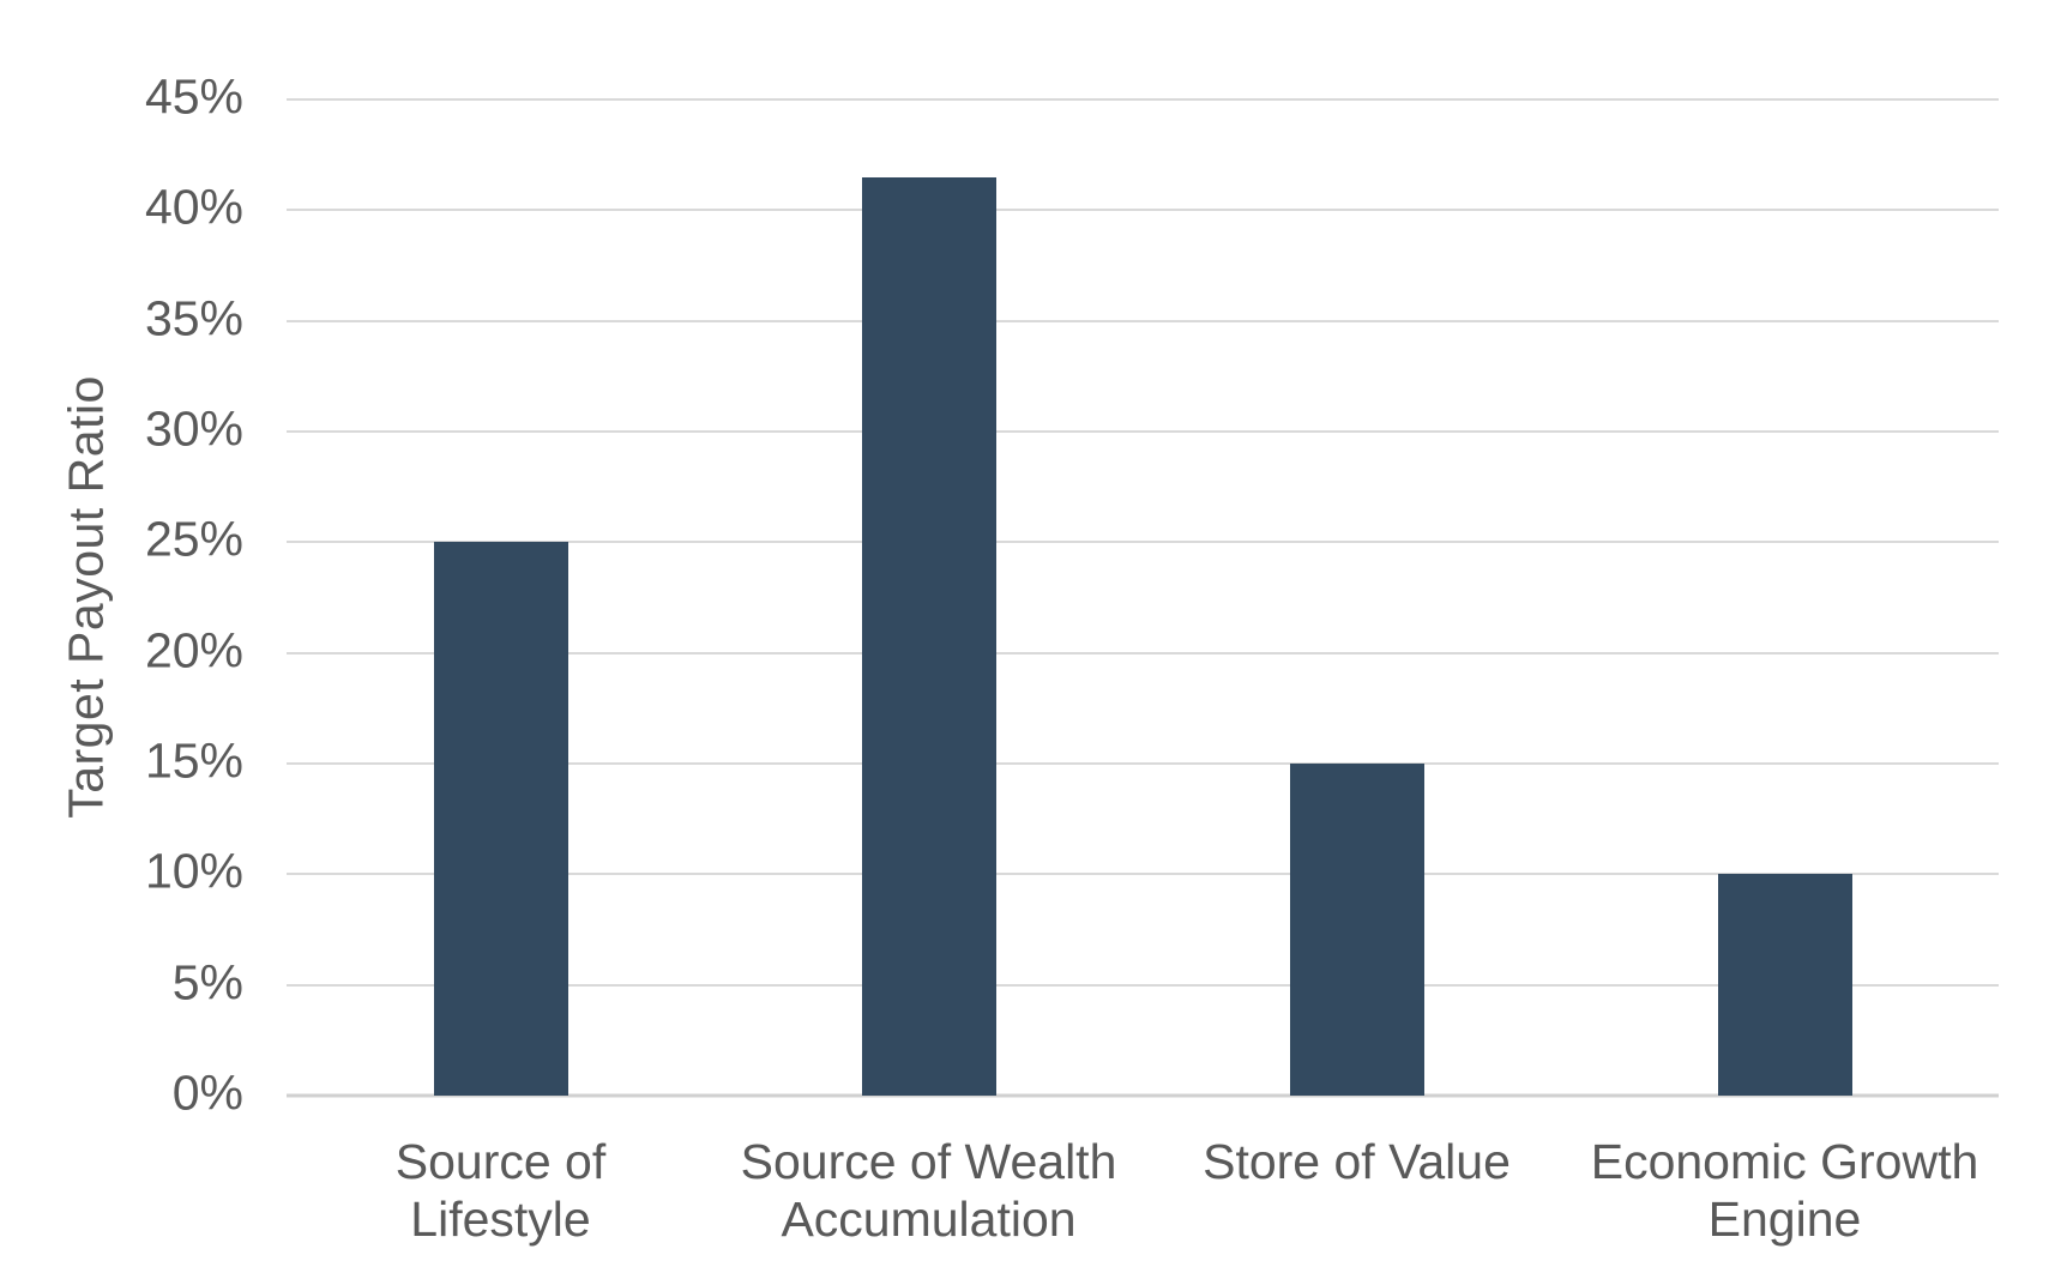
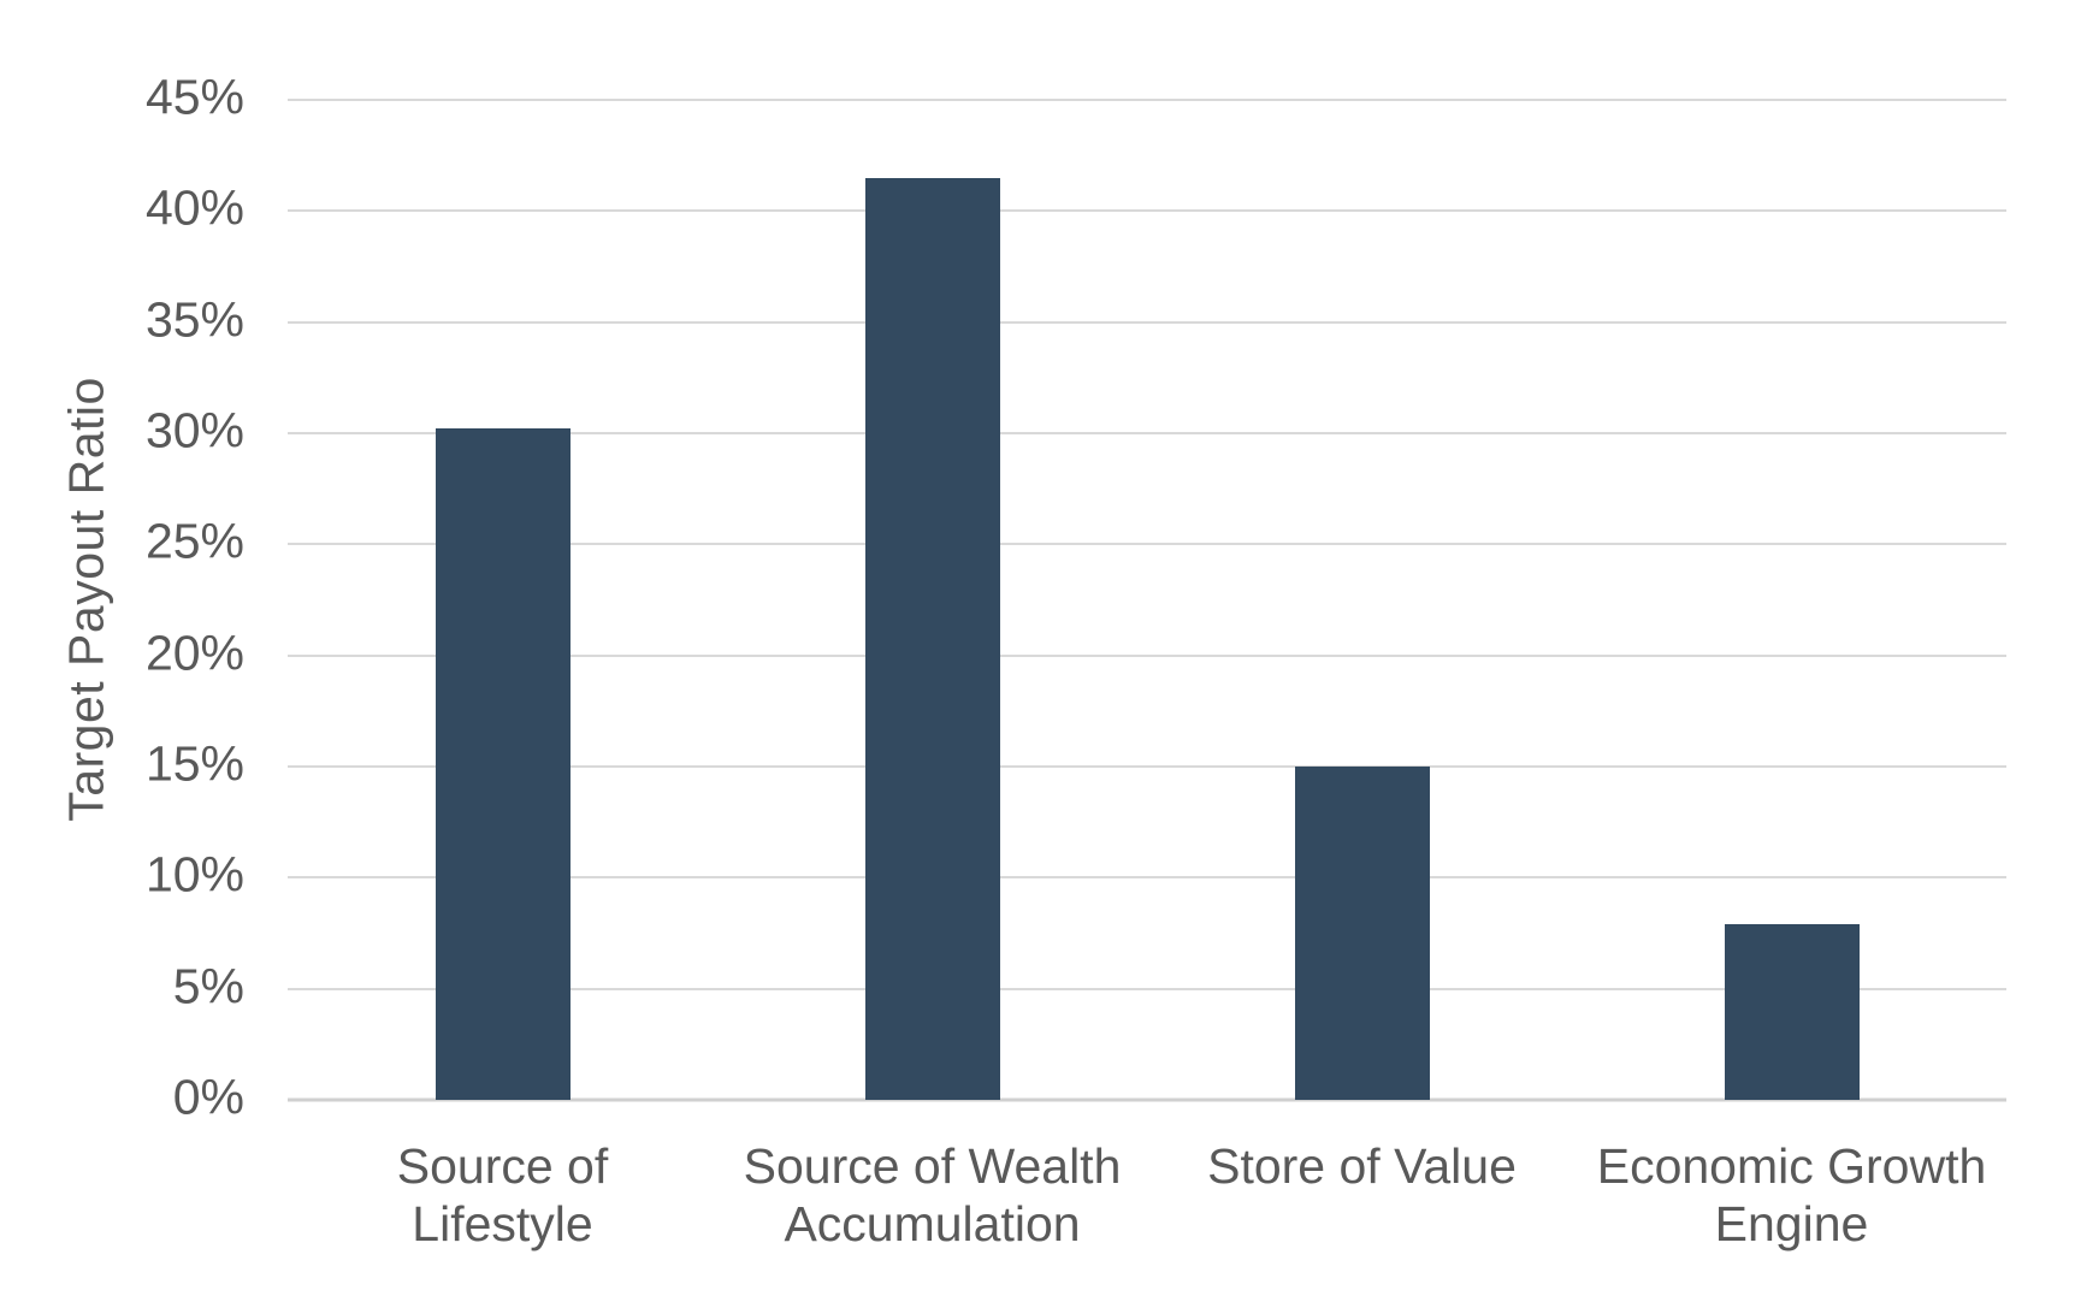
Source of Lifestyle: 25.0% -> 30.2%
Economic Growth Engine: 10.0% -> 7.9%
